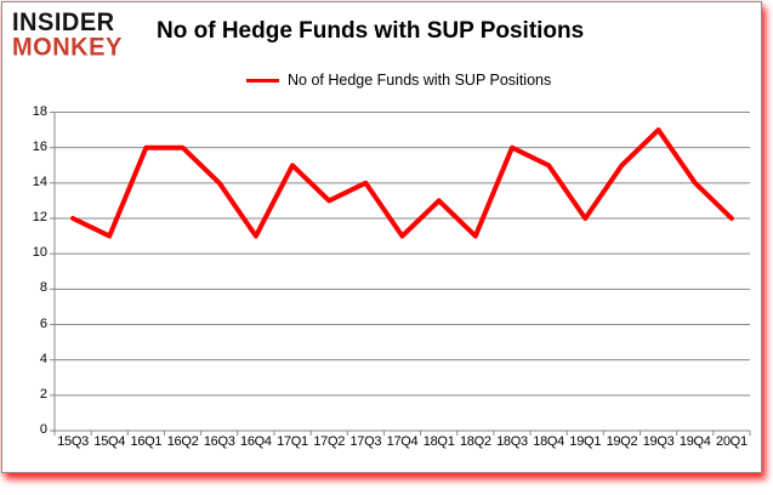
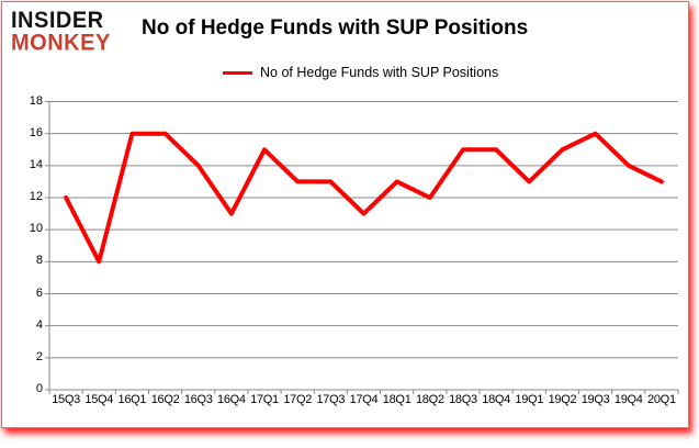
15Q4: 11 -> 8
17Q3: 14 -> 13
18Q2: 11 -> 12
18Q3: 16 -> 15
19Q1: 12 -> 13
19Q3: 17 -> 16
20Q1: 12 -> 13
